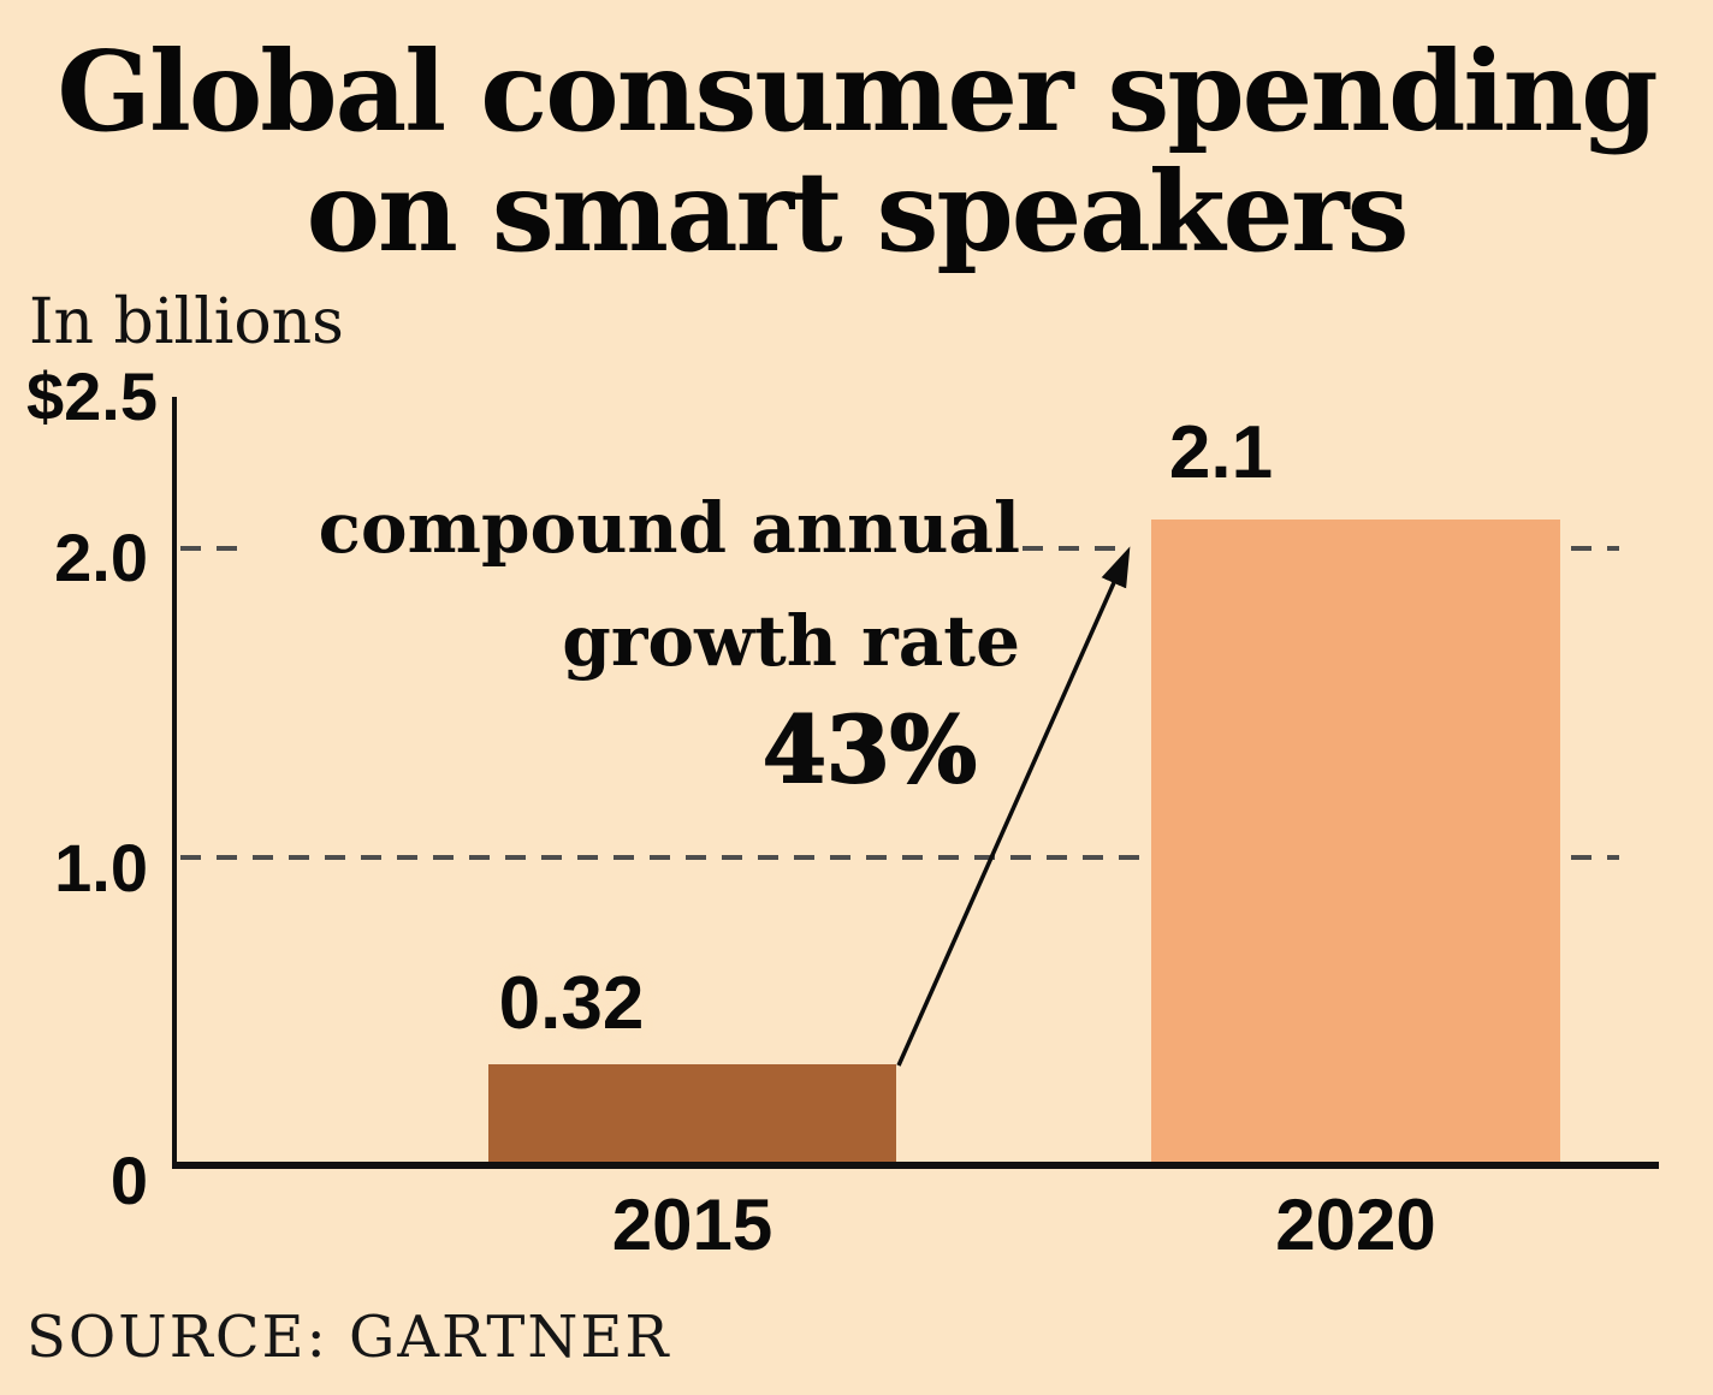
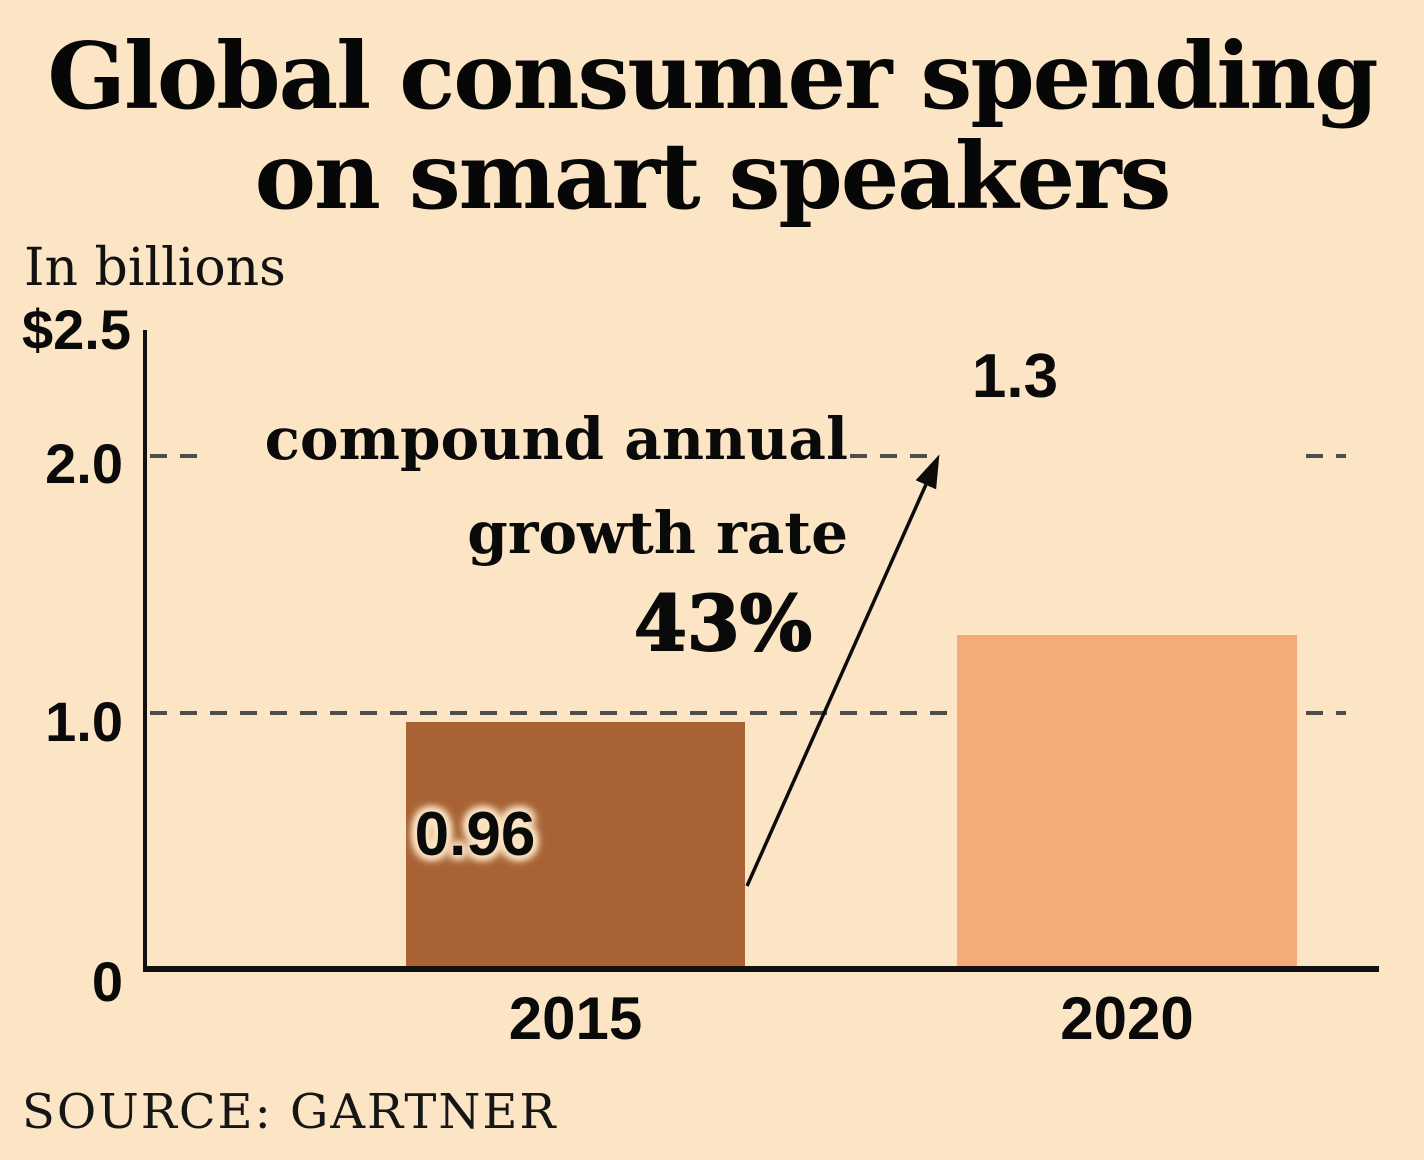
2015: 0.32 -> 0.96
2020: 2.1 -> 1.3
